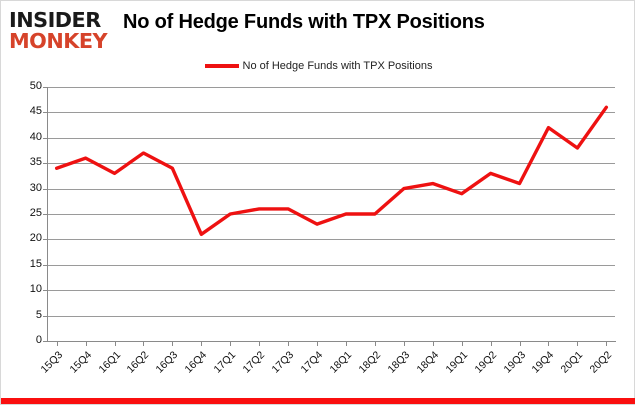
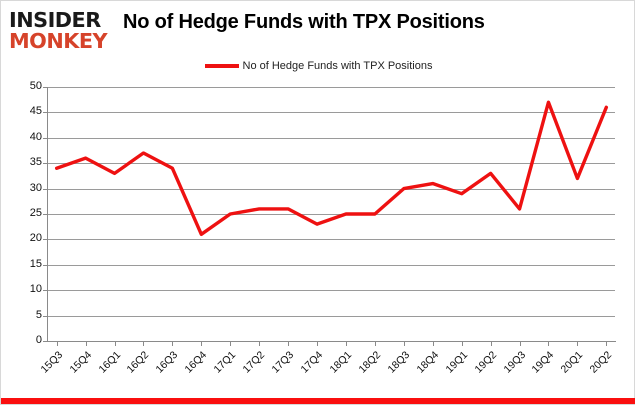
19Q3: 31 -> 26
19Q4: 42 -> 47
20Q1: 38 -> 32
